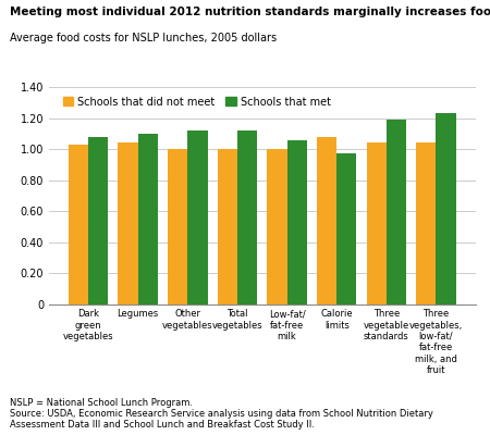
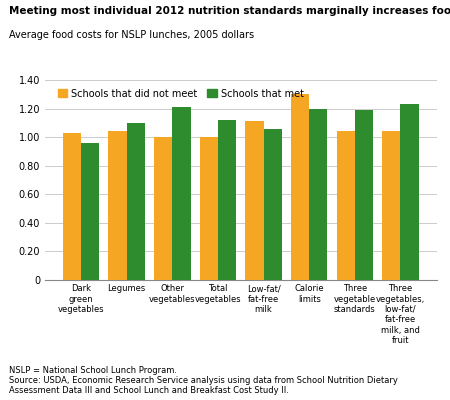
Schools that met/Dark green vegetables: 1.08 -> 0.96
Schools that met/Other vegetables: 1.12 -> 1.21
Schools that did not meet/Low-fat/ fat-free milk: 1.00 -> 1.11
Schools that did not meet/Calorie limits: 1.08 -> 1.30
Schools that met/Calorie limits: 0.97 -> 1.20
